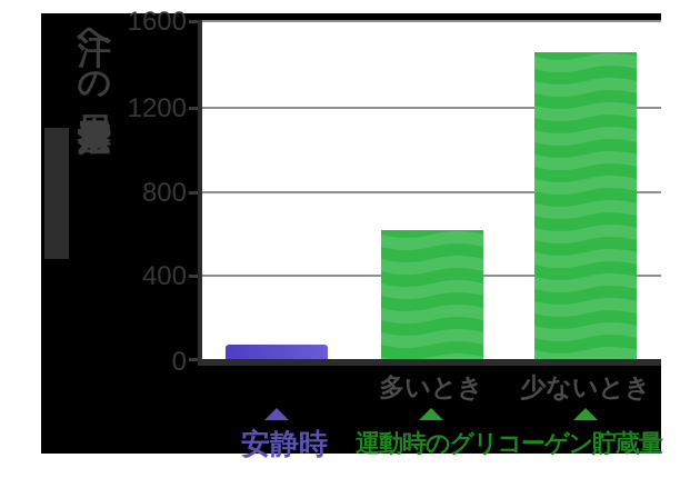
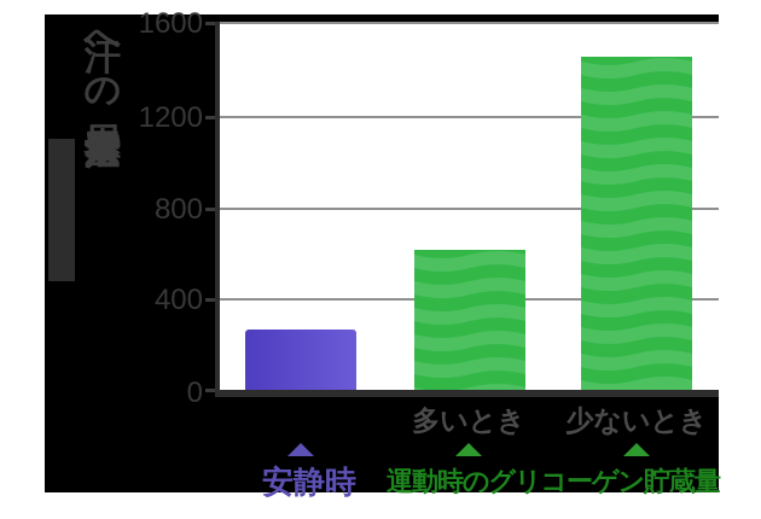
安静時: 70 -> 260
